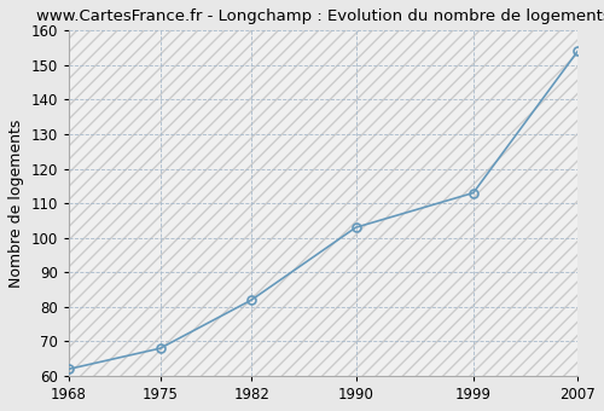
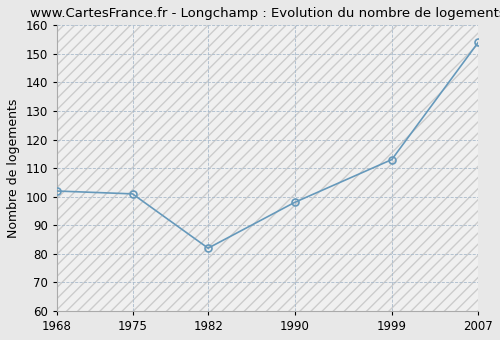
1968: 62 -> 102
1975: 68 -> 101
1990: 103 -> 98
